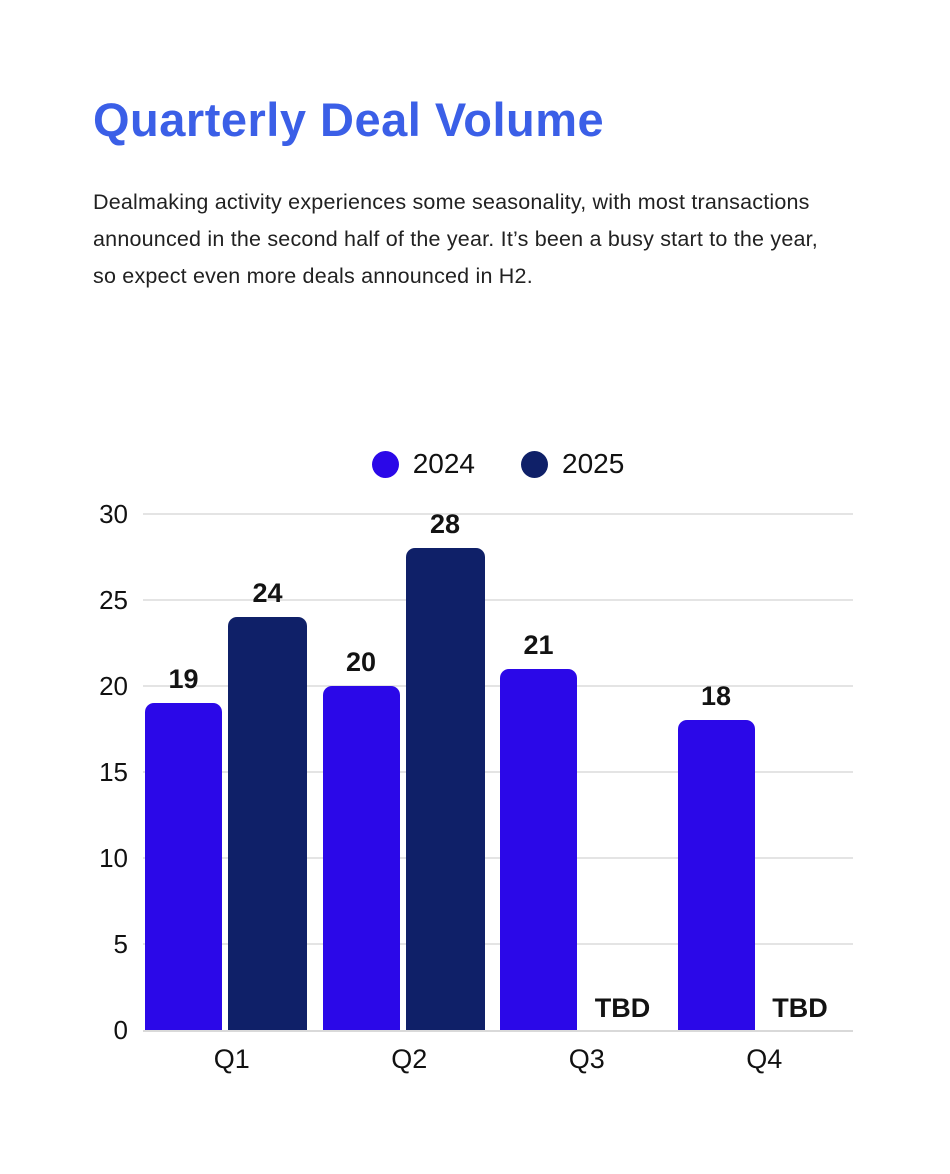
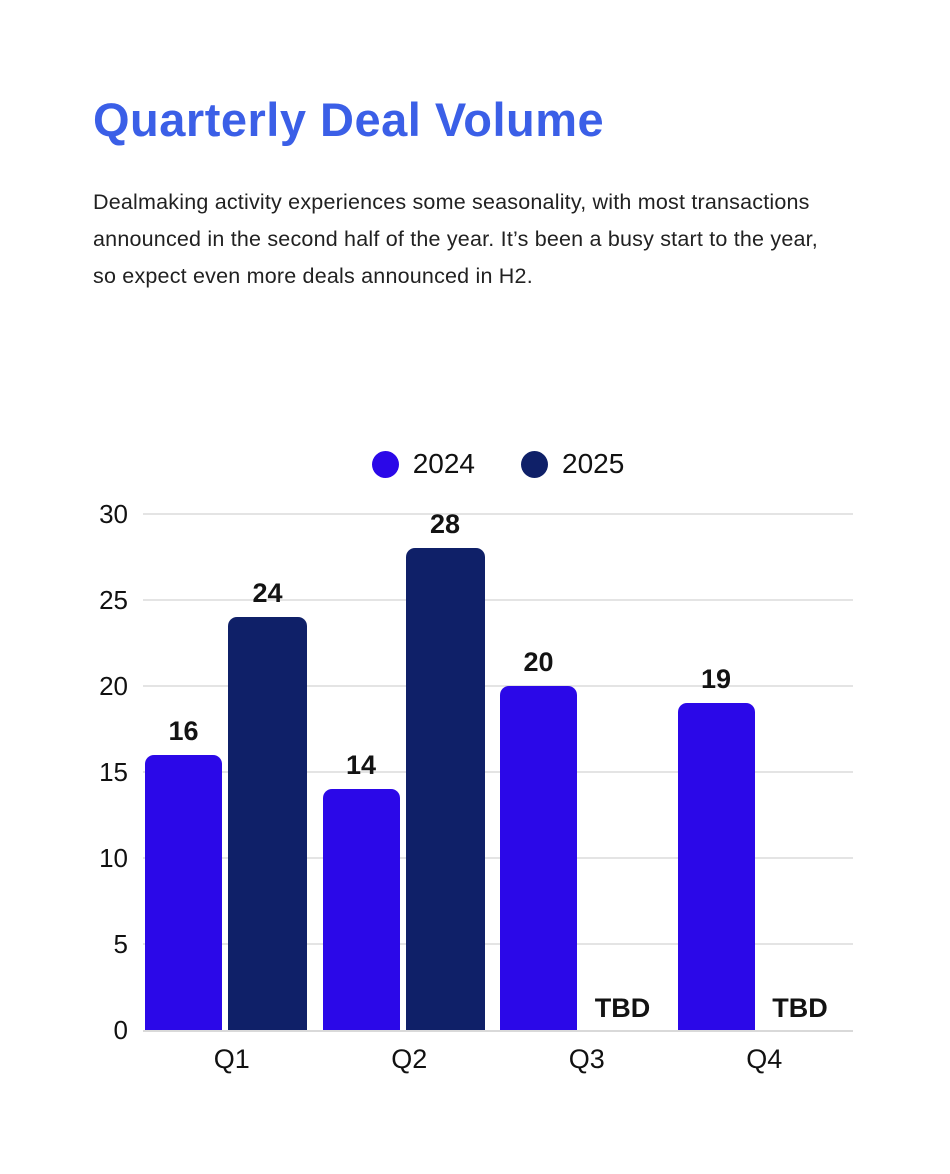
2024/Q1: 19 -> 16
2024/Q2: 20 -> 14
2024/Q3: 21 -> 20
2024/Q4: 18 -> 19
